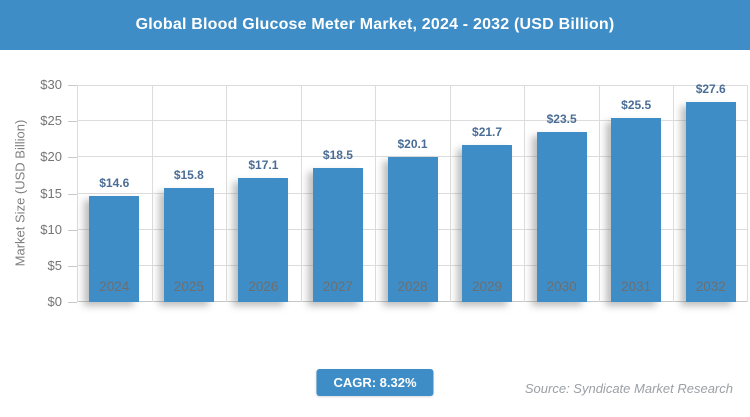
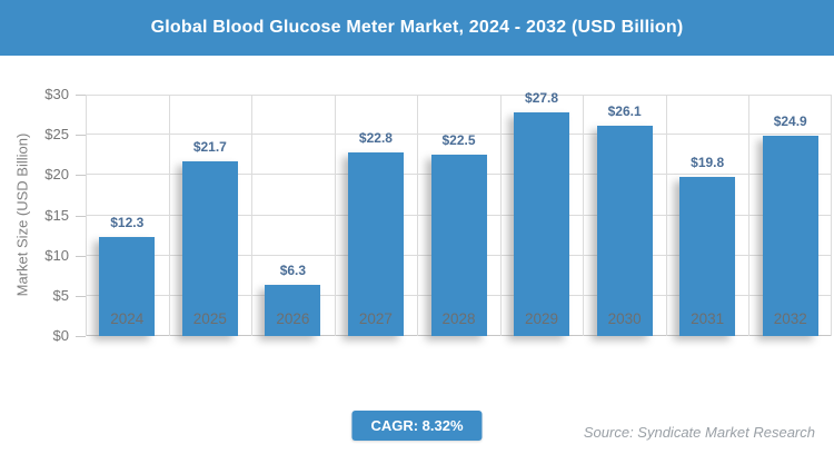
2024: $14.6 -> $12.3
2025: $15.8 -> $21.7
2026: $17.1 -> $6.3
2027: $18.5 -> $22.8
2028: $20.1 -> $22.5
2029: $21.7 -> $27.8
2030: $23.5 -> $26.1
2031: $25.5 -> $19.8
2032: $27.6 -> $24.9
